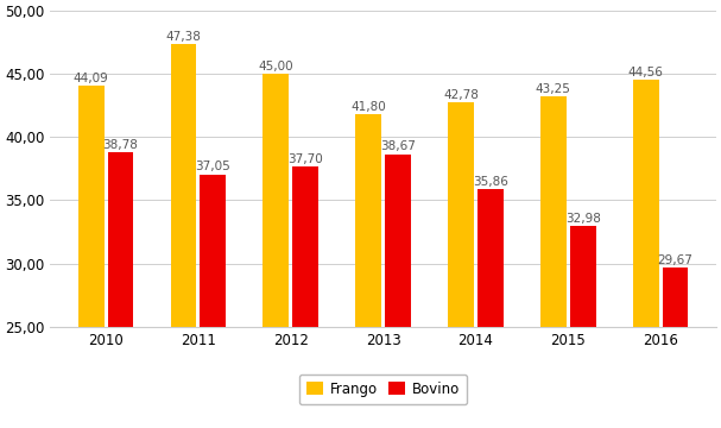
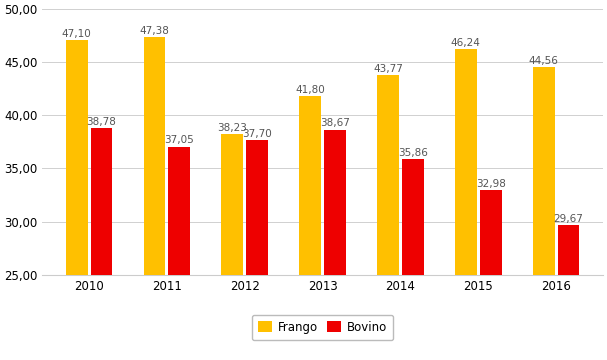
Frango/2010: 44,09 -> 47,10
Frango/2012: 45,00 -> 38,23
Frango/2014: 42,78 -> 43,77
Frango/2015: 43,25 -> 46,24
